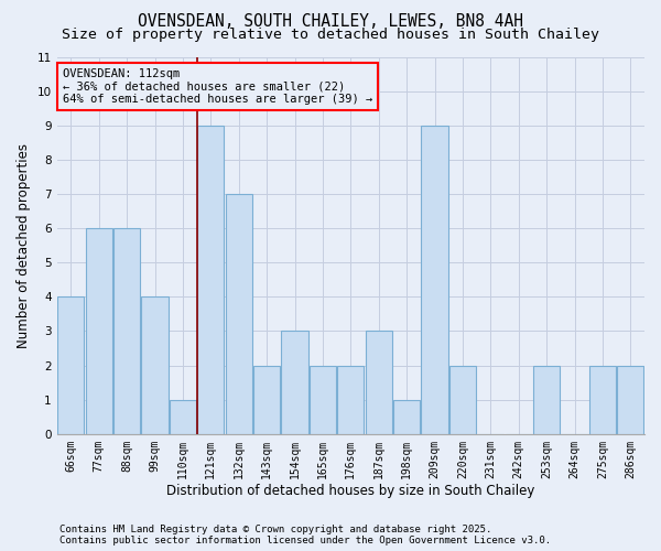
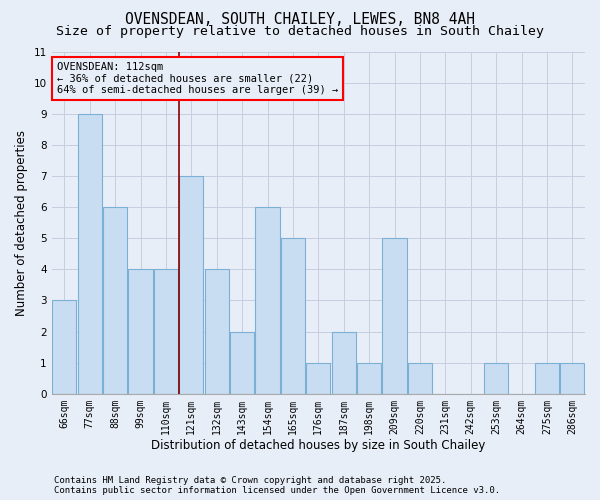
66sqm: 4 -> 3
77sqm: 6 -> 9
110sqm: 1 -> 4
121sqm: 9 -> 7
132sqm: 7 -> 4
154sqm: 3 -> 6
165sqm: 2 -> 5
176sqm: 2 -> 1
187sqm: 3 -> 2
209sqm: 9 -> 5
220sqm: 2 -> 1
253sqm: 2 -> 1
275sqm: 2 -> 1
286sqm: 2 -> 1
